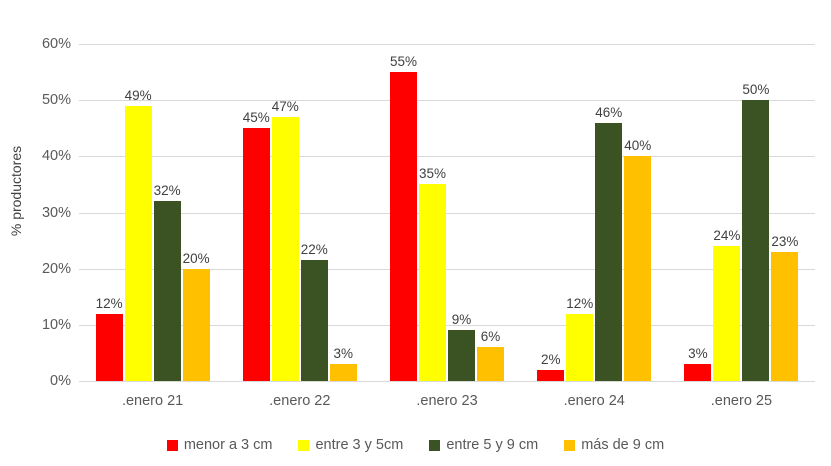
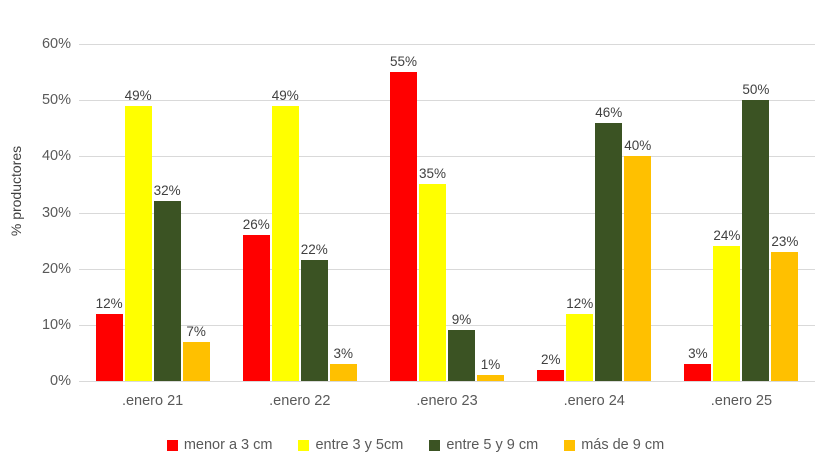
más de 9 cm/.enero 21: 20% -> 7%
menor a 3 cm/.enero 22: 45% -> 26%
entre 3 y 5cm/.enero 22: 47% -> 49%
más de 9 cm/.enero 23: 6% -> 1%
